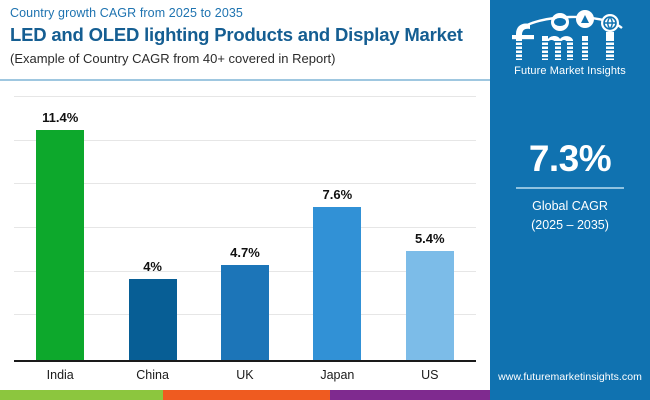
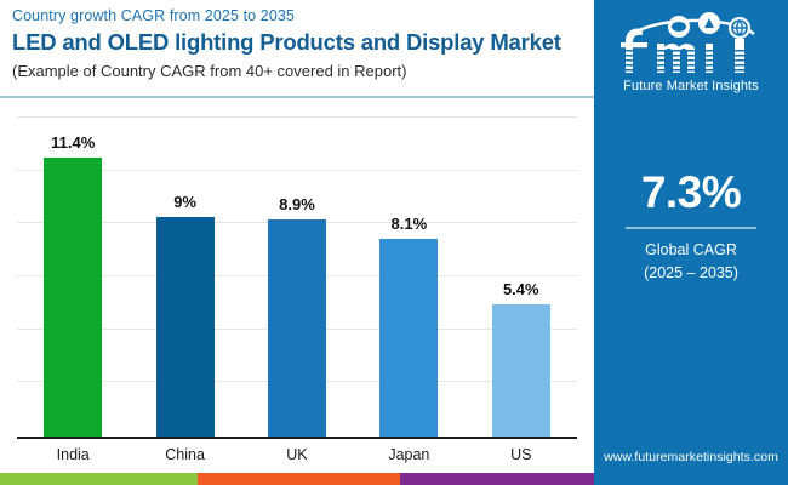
China: 4% -> 9%
UK: 4.7% -> 8.9%
Japan: 7.6% -> 8.1%
